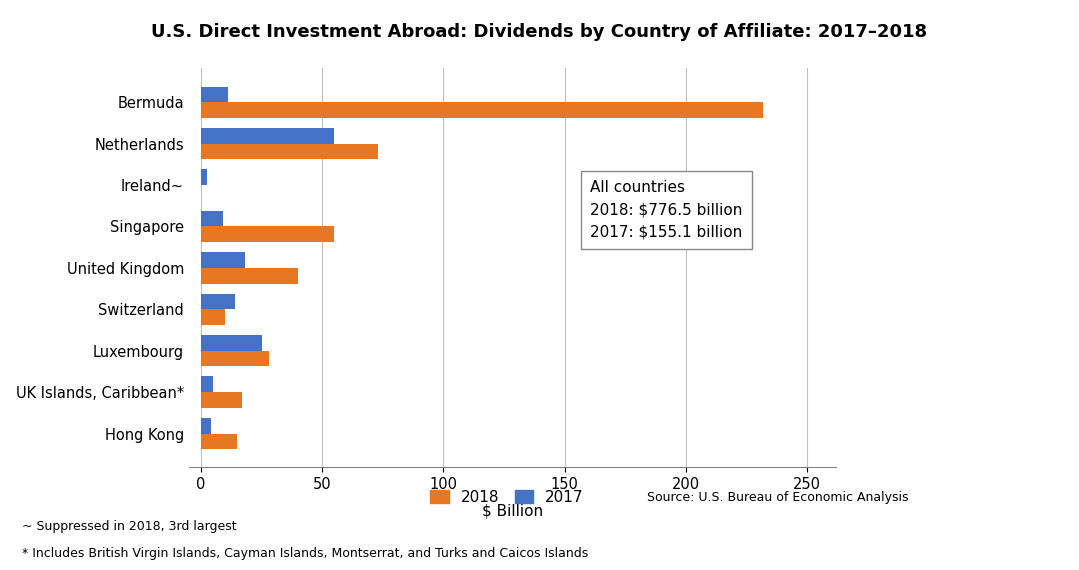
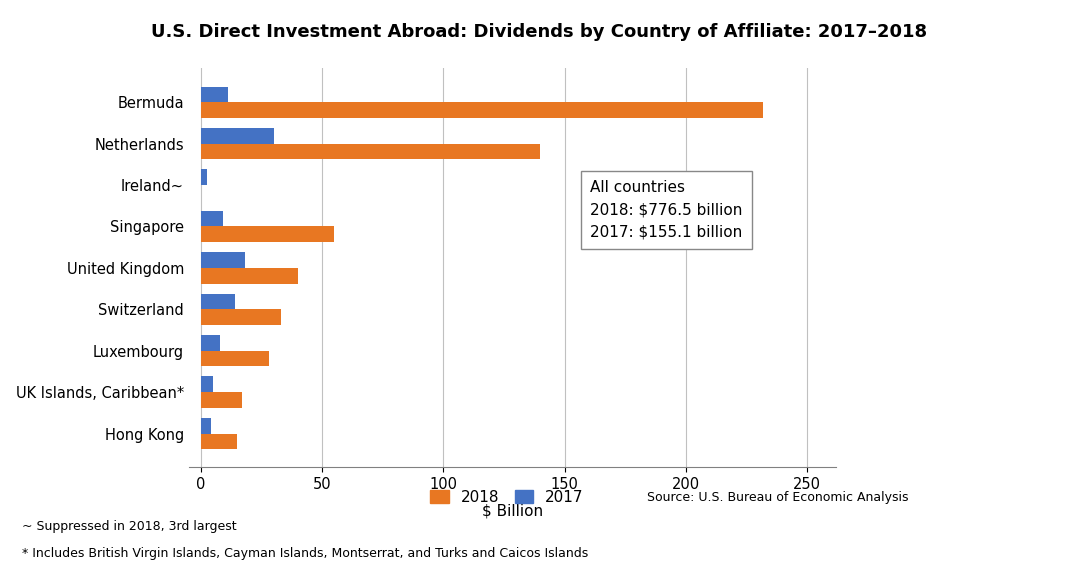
2017/Netherlands: 55.0 -> 30.0
2018/Netherlands: 73 -> 140
2018/Switzerland: 10 -> 33
2017/Luxembourg: 25.0 -> 8.0
